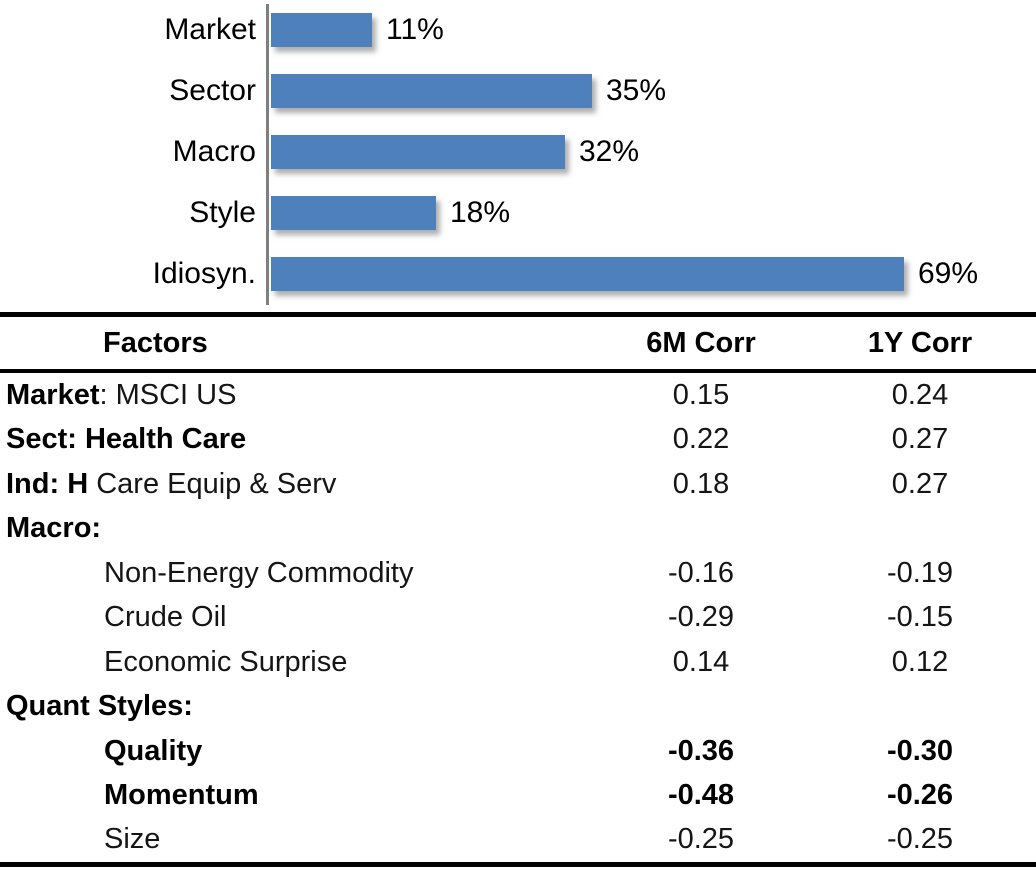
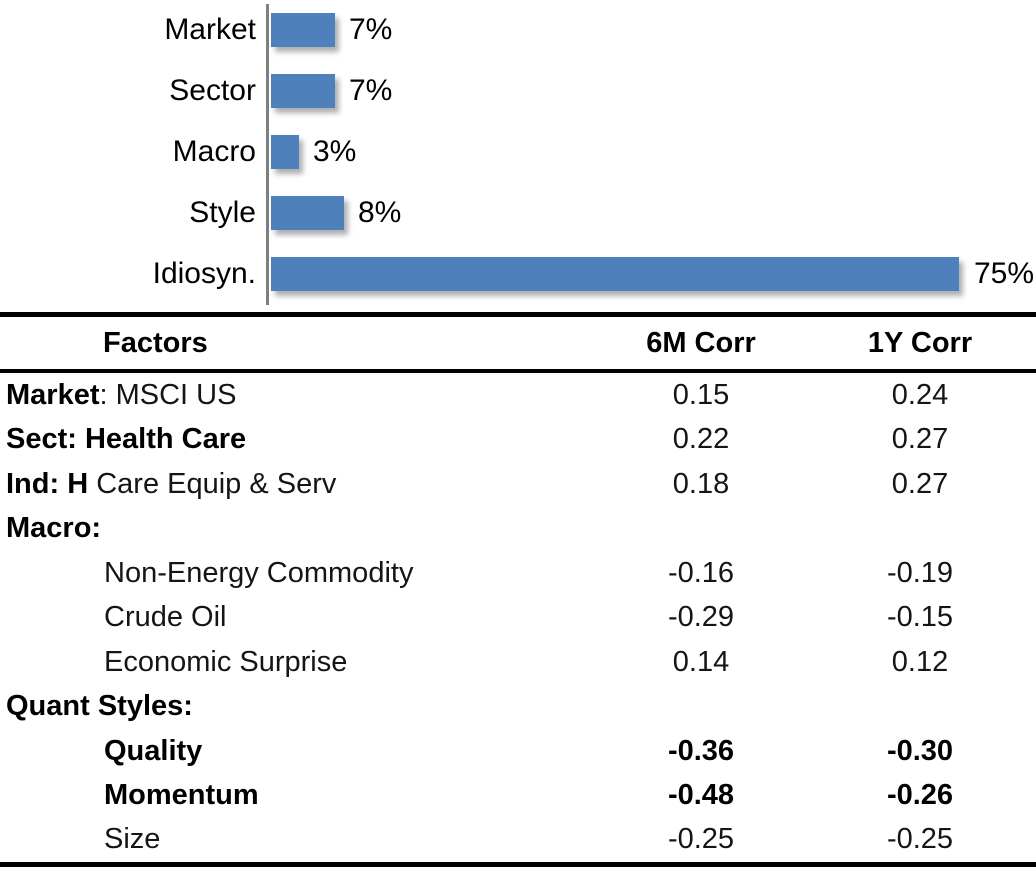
Market: 11% -> 7%
Sector: 35% -> 7%
Macro: 32% -> 3%
Style: 18% -> 8%
Idiosyn.: 69% -> 75%
